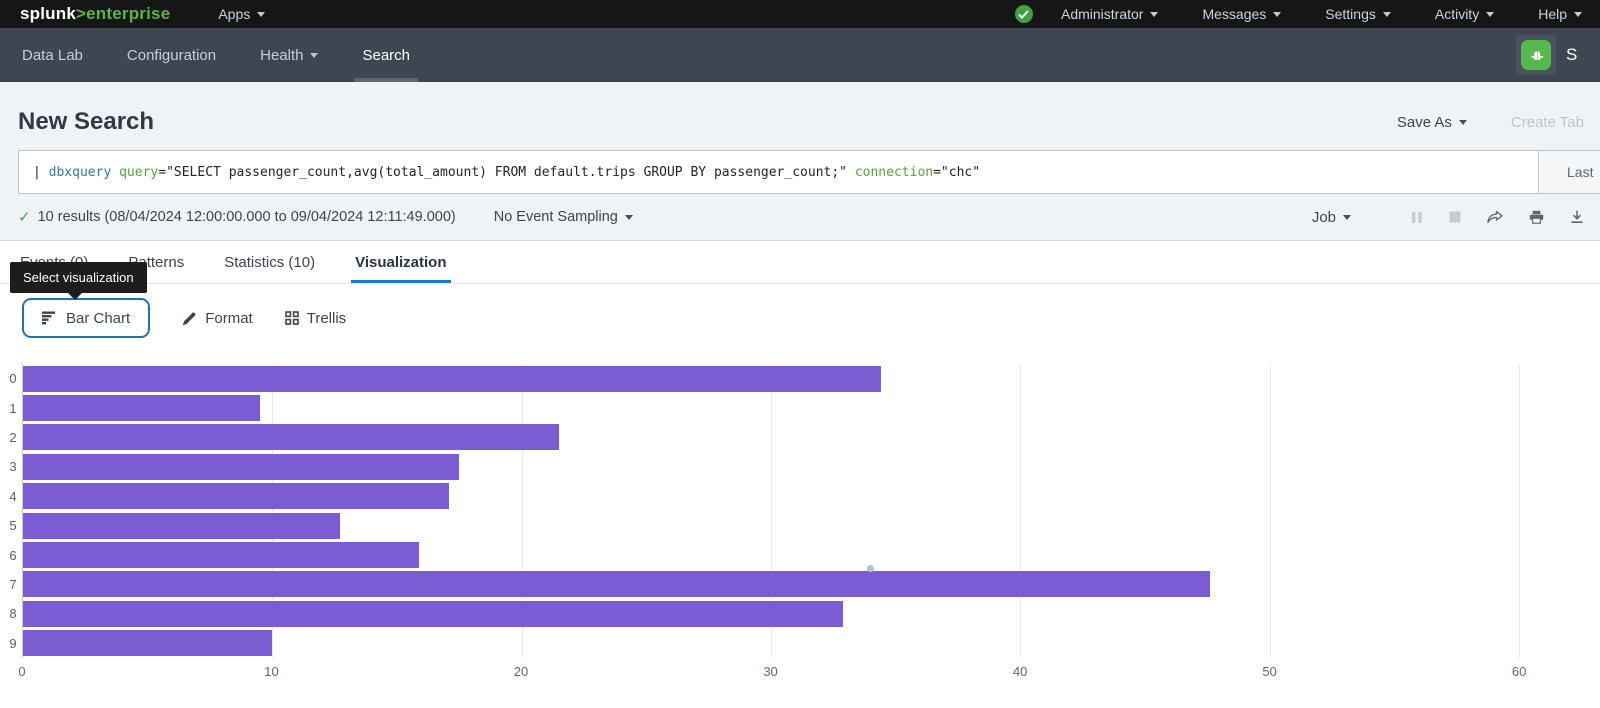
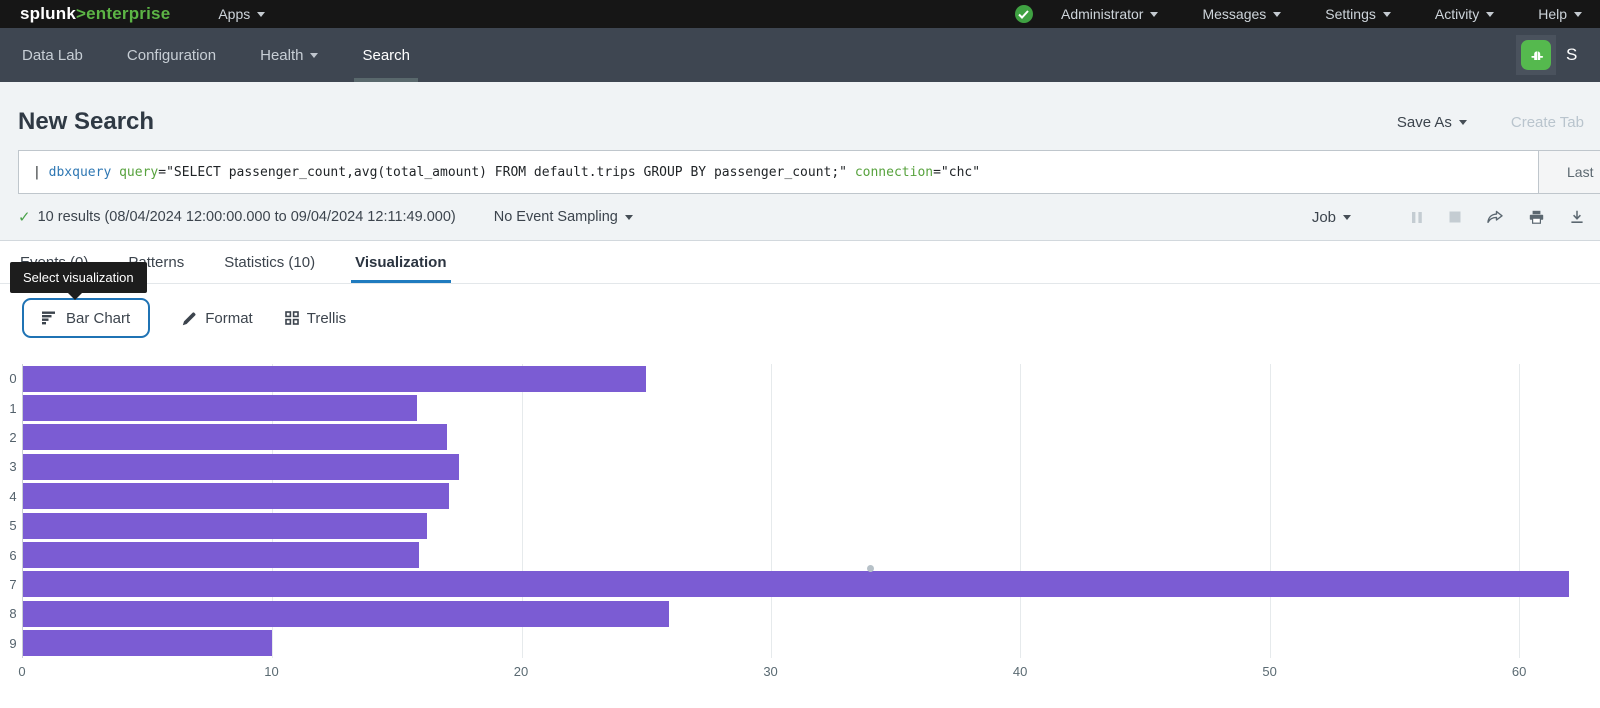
0: 34.4 -> 25.0
1: 9.5 -> 15.8
2: 21.5 -> 17.0
5: 12.7 -> 16.2
7: 47.6 -> 62.0
8: 32.9 -> 25.9
